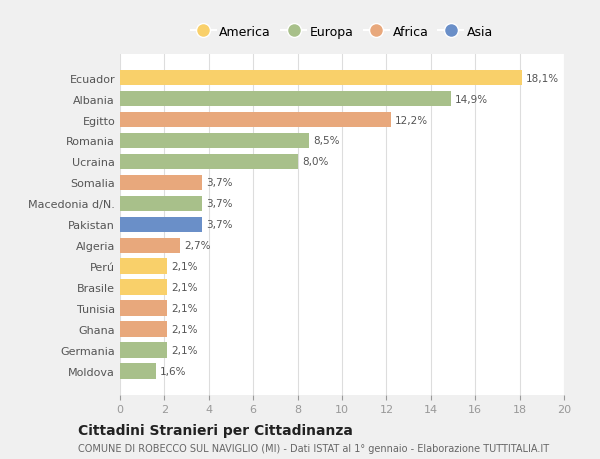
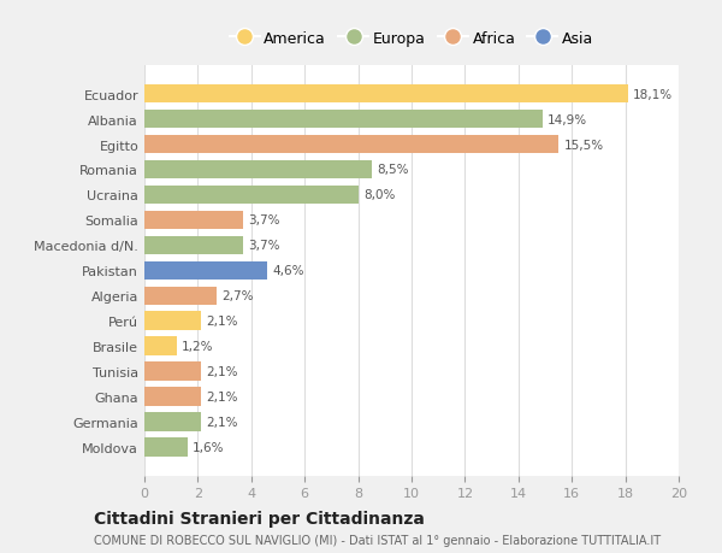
Egitto: 12,2% -> 15,5%
Pakistan: 3,7% -> 4,6%
Brasile: 2,1% -> 1,2%
